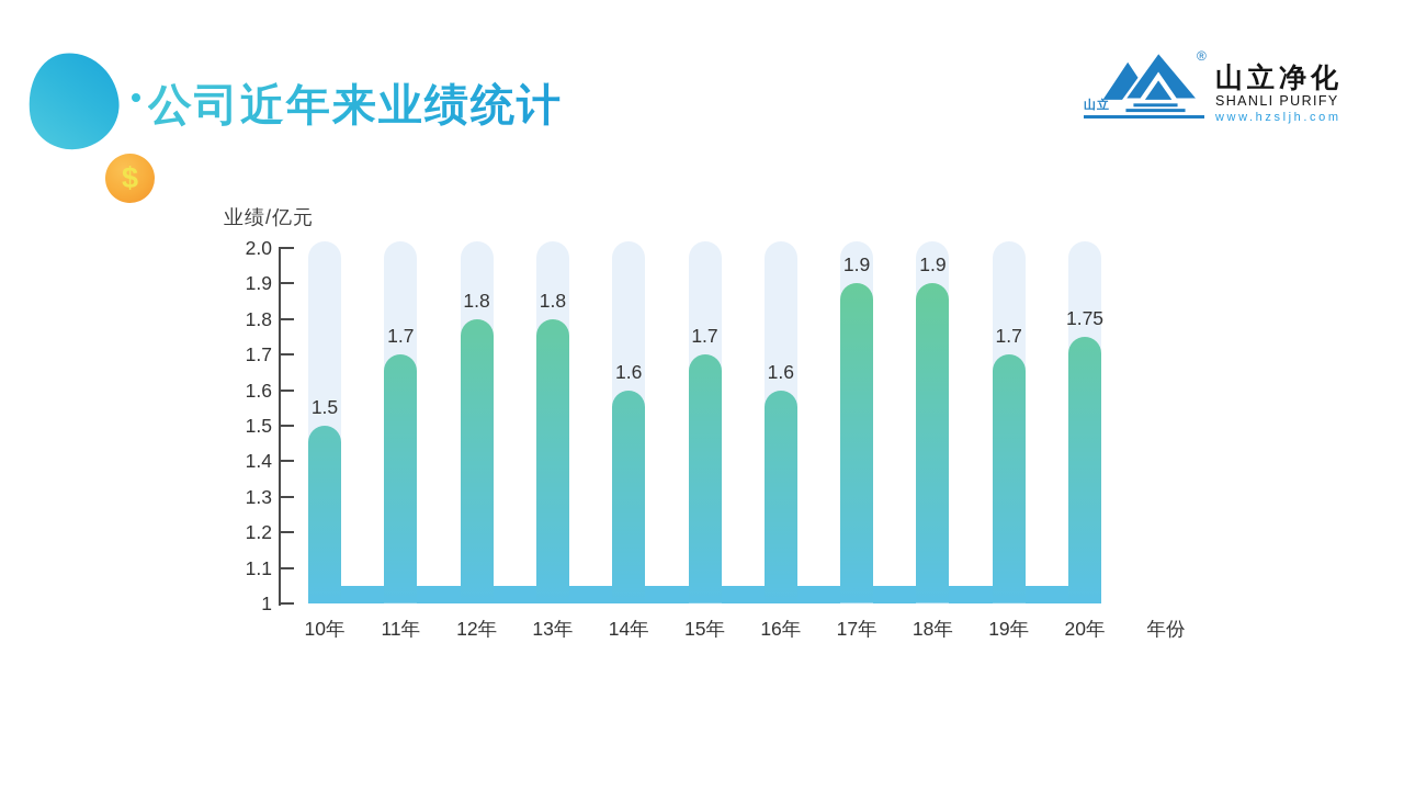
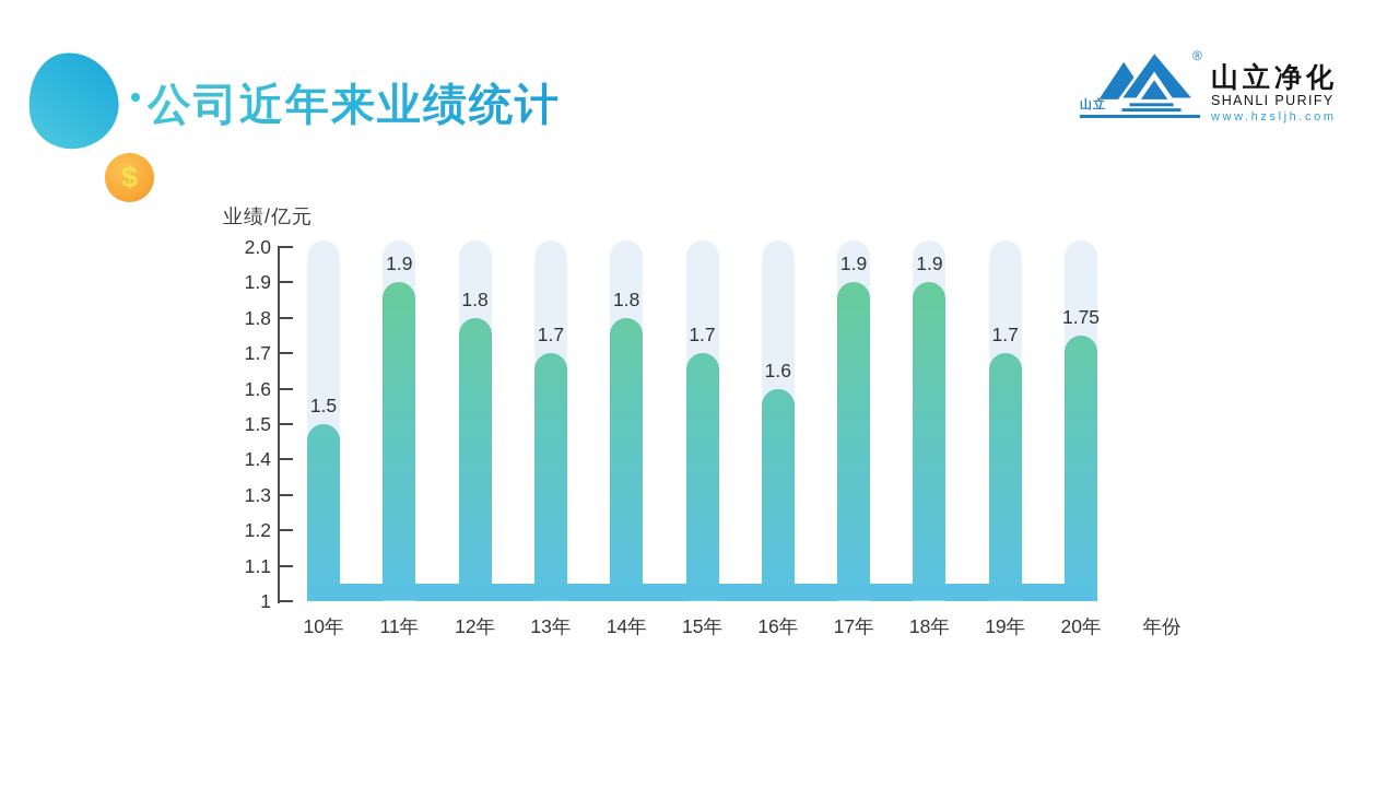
11年: 1.7 -> 1.9
13年: 1.8 -> 1.7
14年: 1.6 -> 1.8
